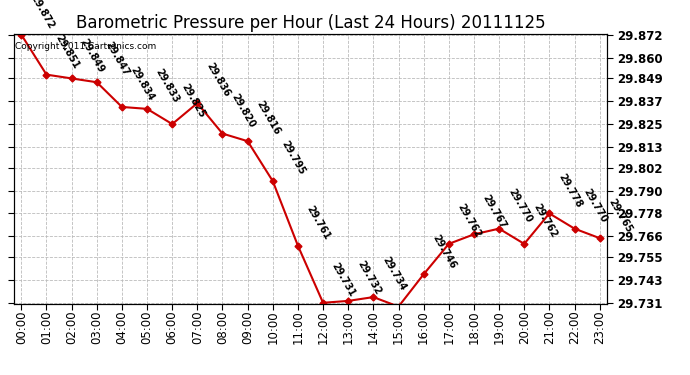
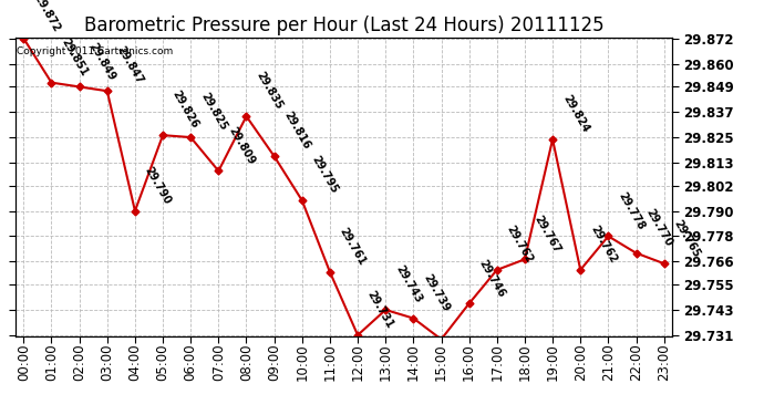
04:00: 29.834 -> 29.790
05:00: 29.833 -> 29.826
07:00: 29.836 -> 29.809
08:00: 29.820 -> 29.835
13:00: 29.732 -> 29.743
14:00: 29.734 -> 29.739
19:00: 29.770 -> 29.824
